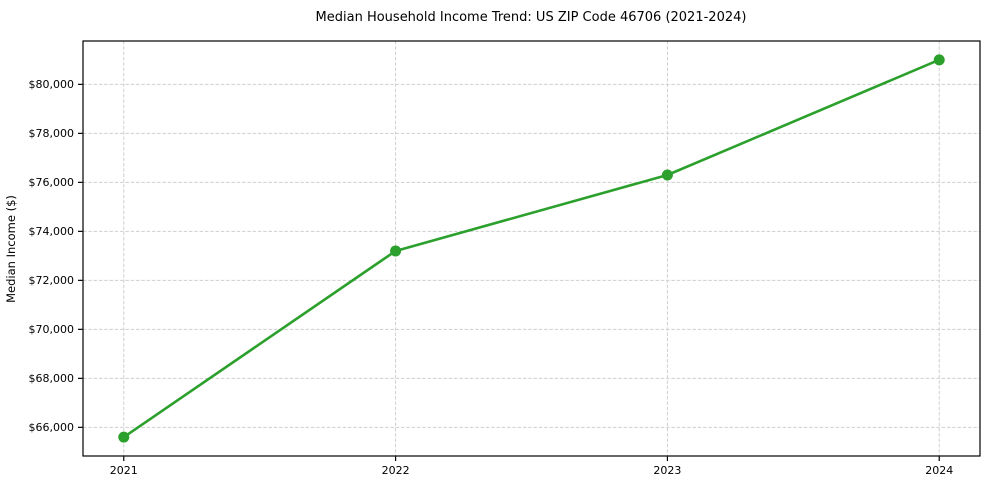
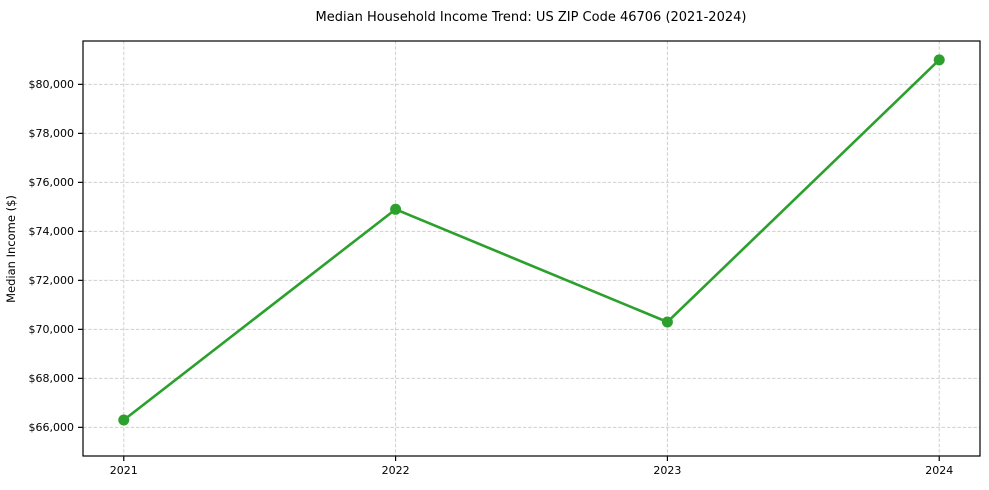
2021: $65600 -> $66300
2022: $73200 -> $74900
2023: $76300 -> $70300
